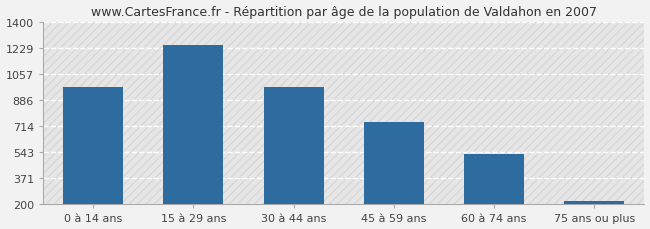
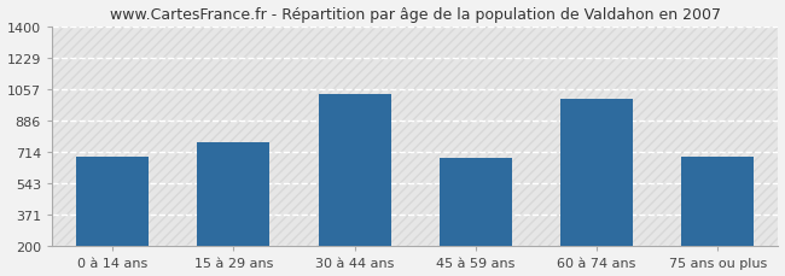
0 à 14 ans: 970 -> 690
15 à 29 ans: 1240 -> 770
30 à 44 ans: 970 -> 1030
45 à 59 ans: 740 -> 680
60 à 74 ans: 530 -> 1000
75 ans ou plus: 220 -> 690
